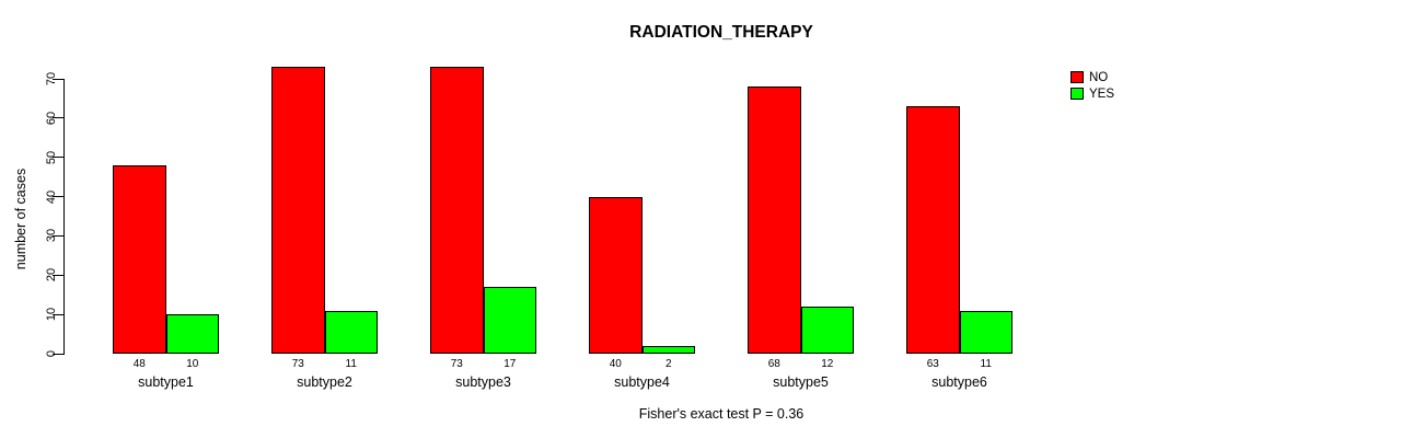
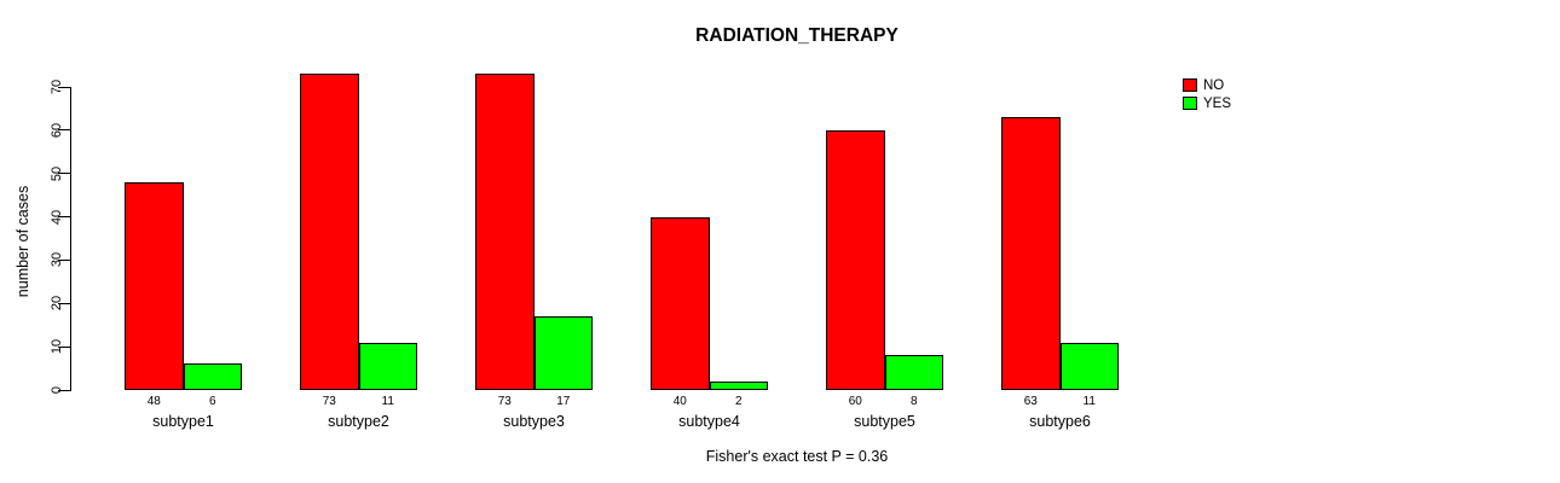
YES/subtype1: 10 -> 6
NO/subtype5: 68 -> 60
YES/subtype5: 12 -> 8
